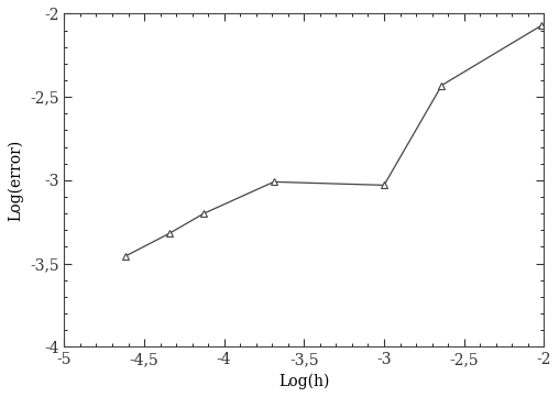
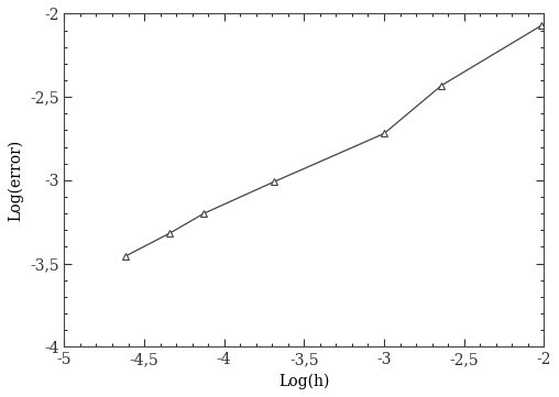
-3: -3,03 -> -2,72
